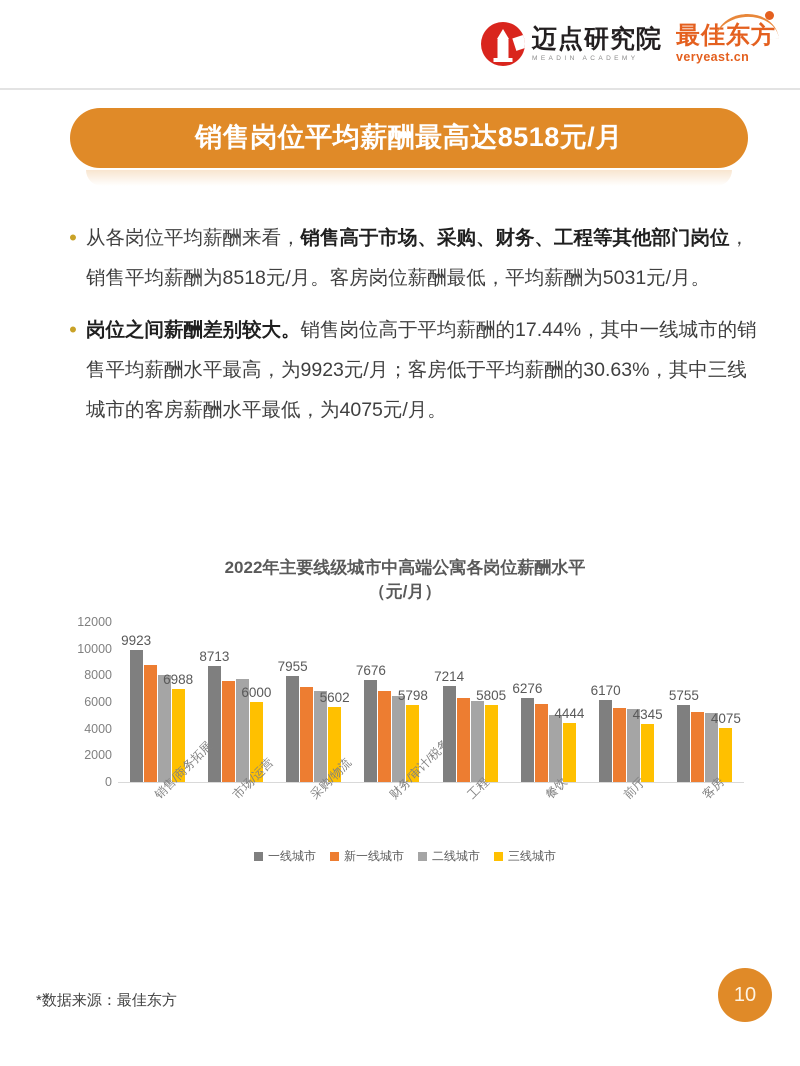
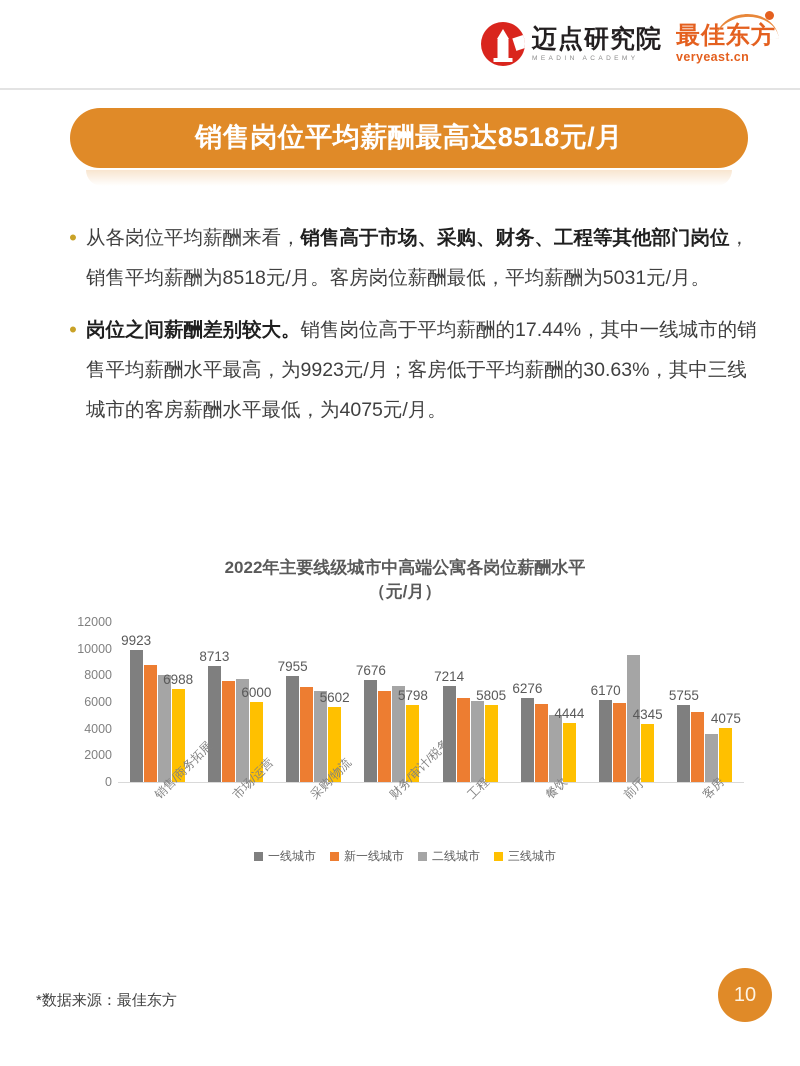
二线城市/财务/审计/税务: 6400 -> 7200
新一线城市/前厅: 5500 -> 5900
二线城市/前厅: 5400 -> 9500
二线城市/客房: 5200 -> 3600
